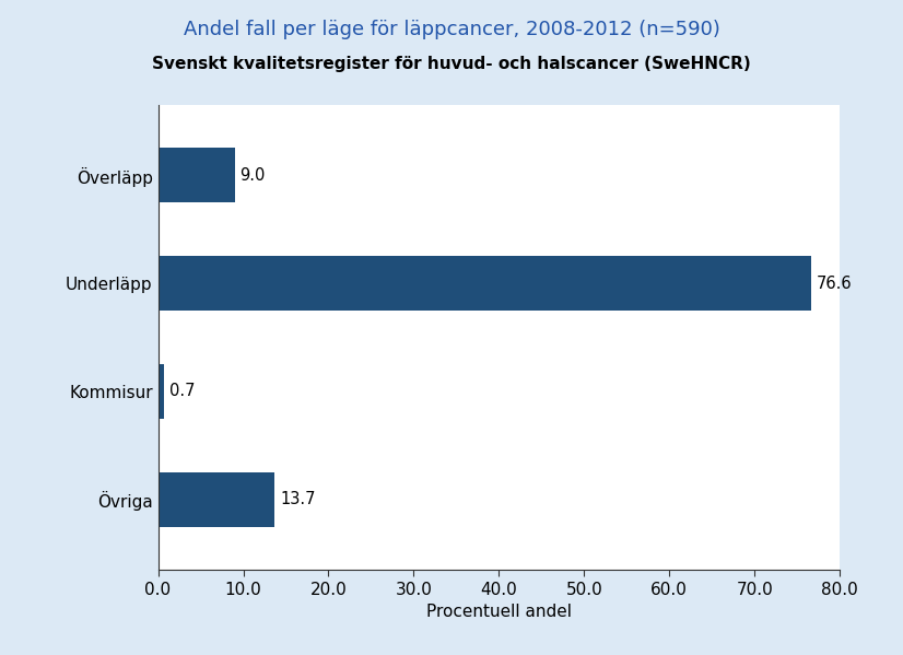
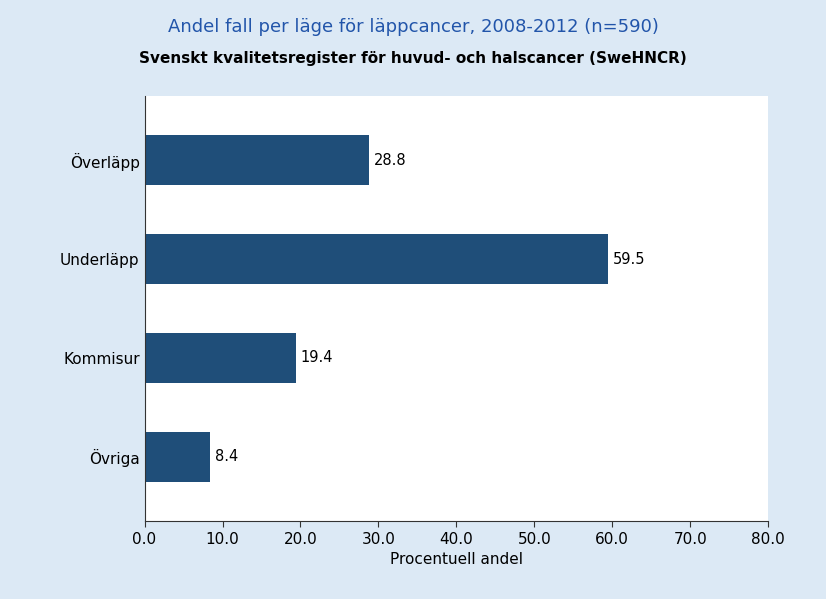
Överläpp: 9.0 -> 28.8
Underläpp: 76.6 -> 59.5
Kommisur: 0.7 -> 19.4
Övriga: 13.7 -> 8.4
